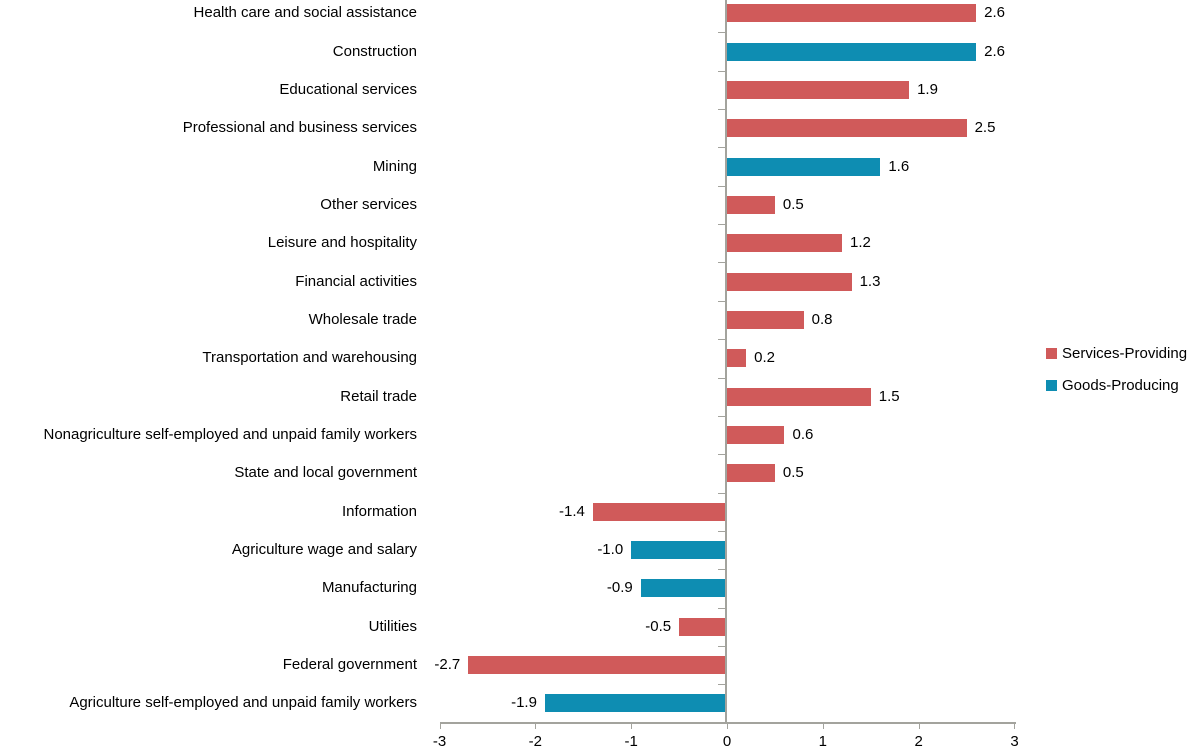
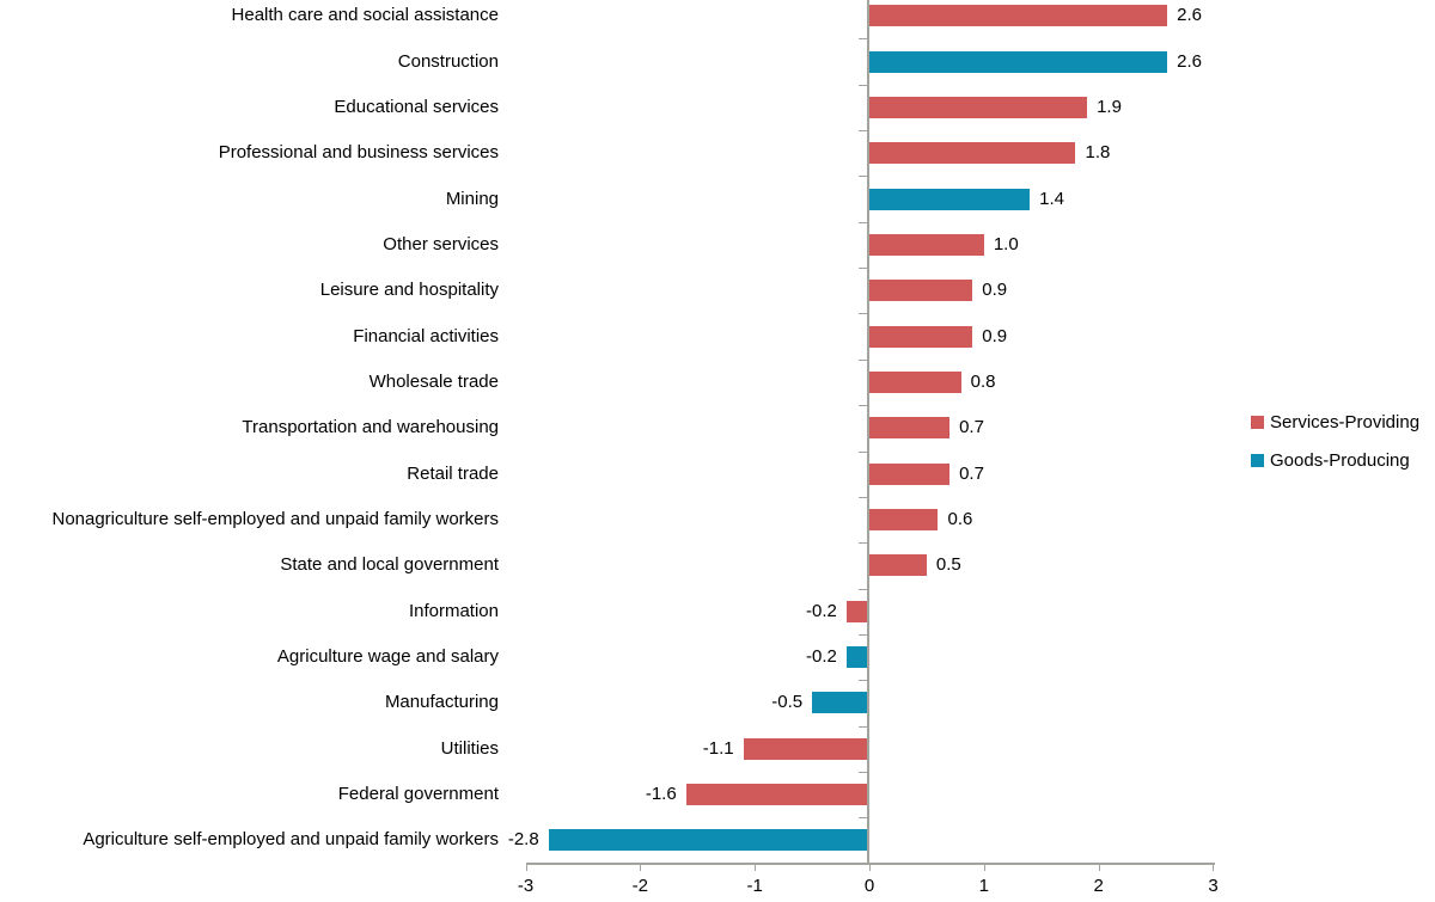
Professional and business services: 2.5 -> 1.8
Mining: 1.6 -> 1.4
Other services: 0.5 -> 1.0
Leisure and hospitality: 1.2 -> 0.9
Financial activities: 1.3 -> 0.9
Transportation and warehousing: 0.2 -> 0.7
Retail trade: 1.5 -> 0.7
Information: -1.4 -> -0.2
Agriculture wage and salary: -1.0 -> -0.2
Manufacturing: -0.9 -> -0.5
Utilities: -0.5 -> -1.1
Federal government: -2.7 -> -1.6
Agriculture self-employed and unpaid family workers: -1.9 -> -2.8
